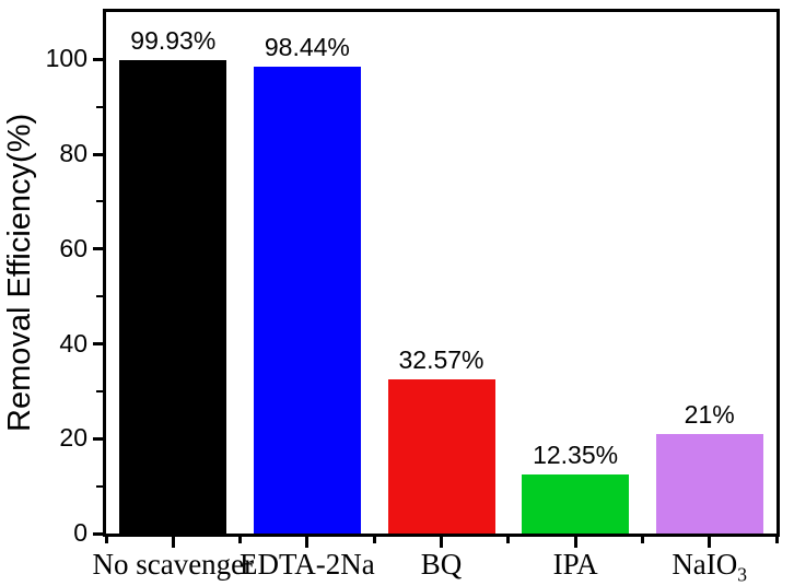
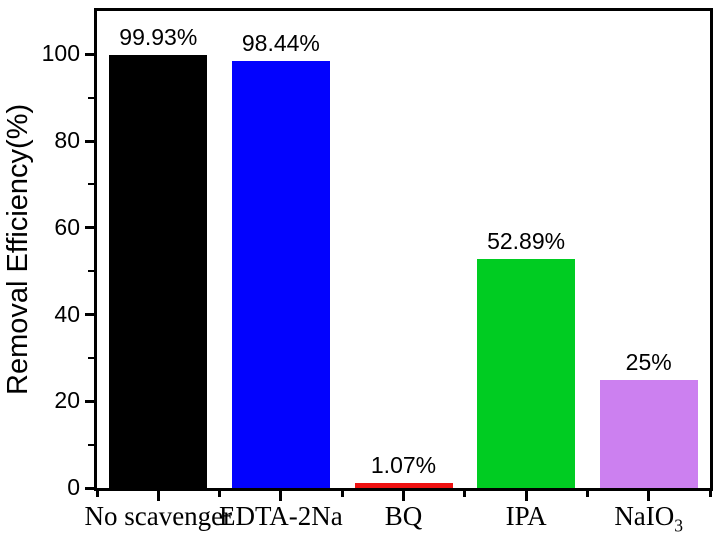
BQ: 32.57% -> 1.07%
IPA: 12.35% -> 52.89%
NaIO3: 21% -> 25%
